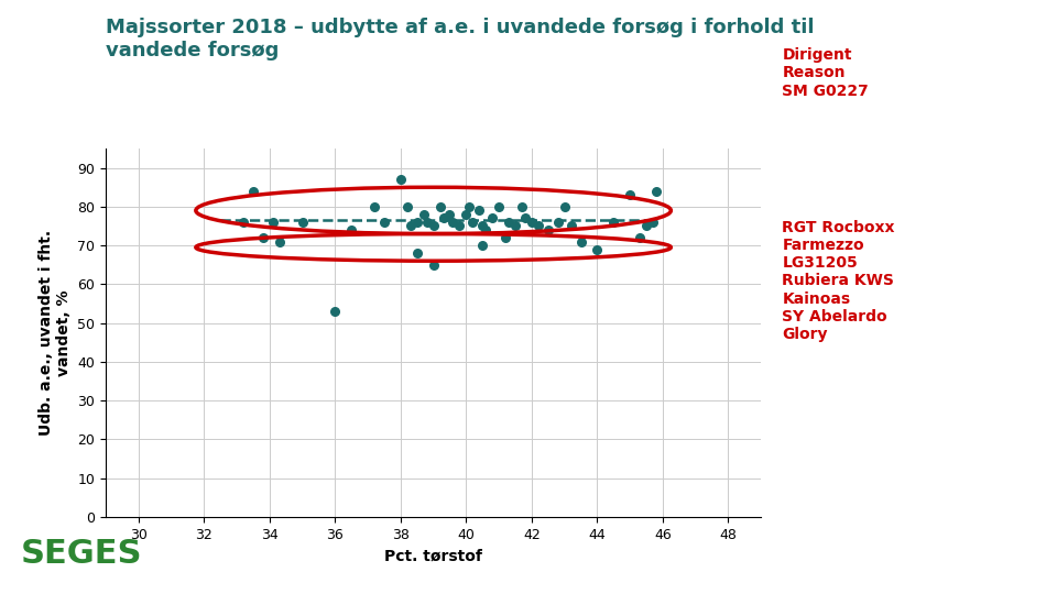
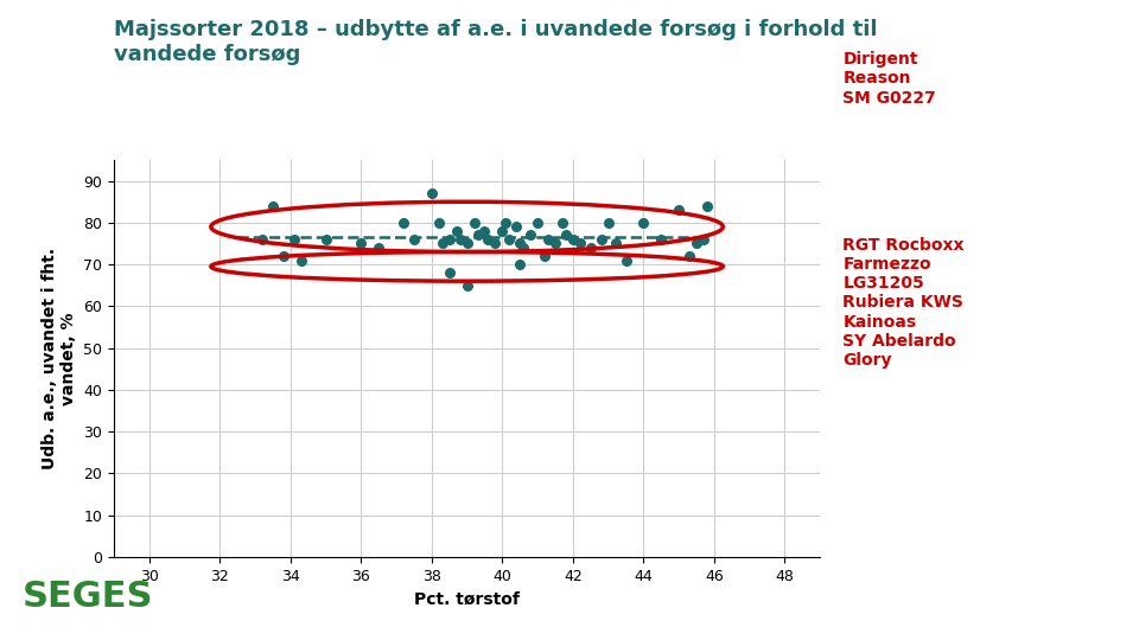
36: 53 -> 75
44: 69 -> 80
